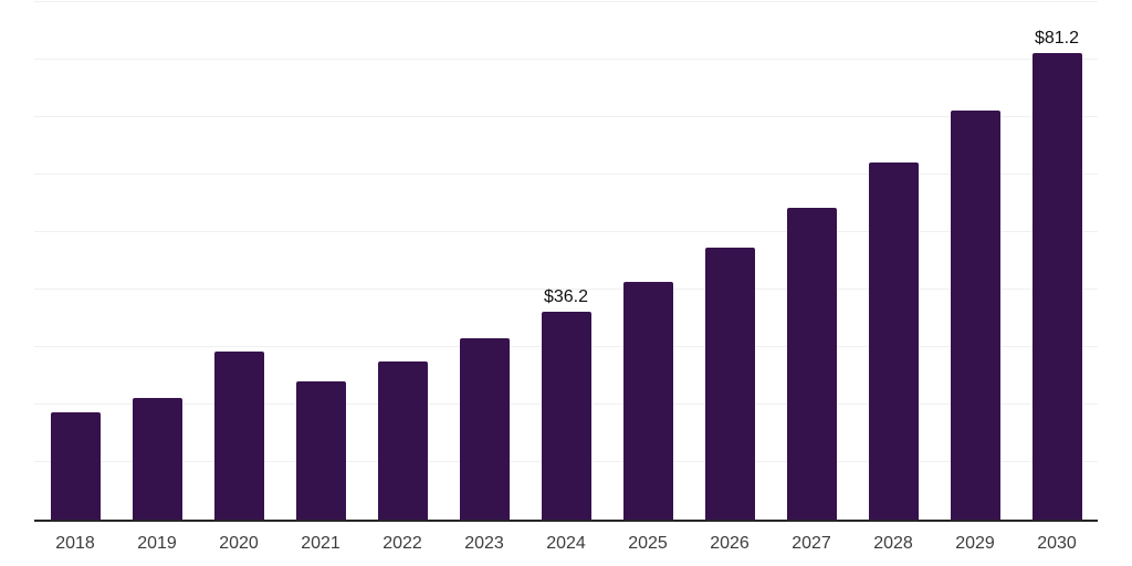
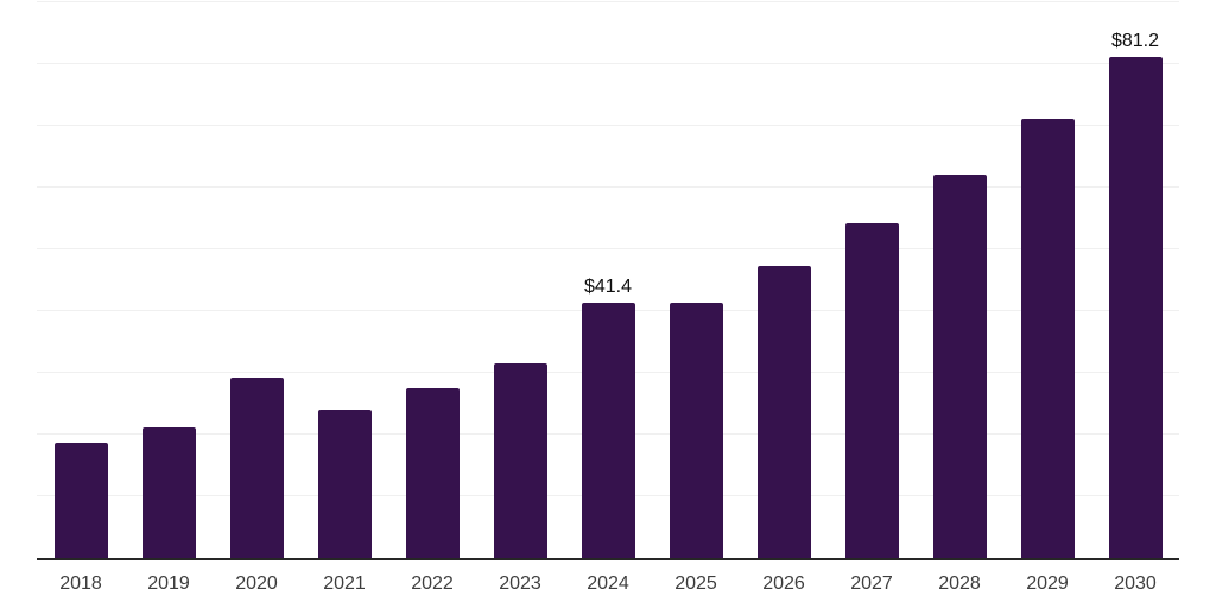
2024: $36.2 -> $41.4
